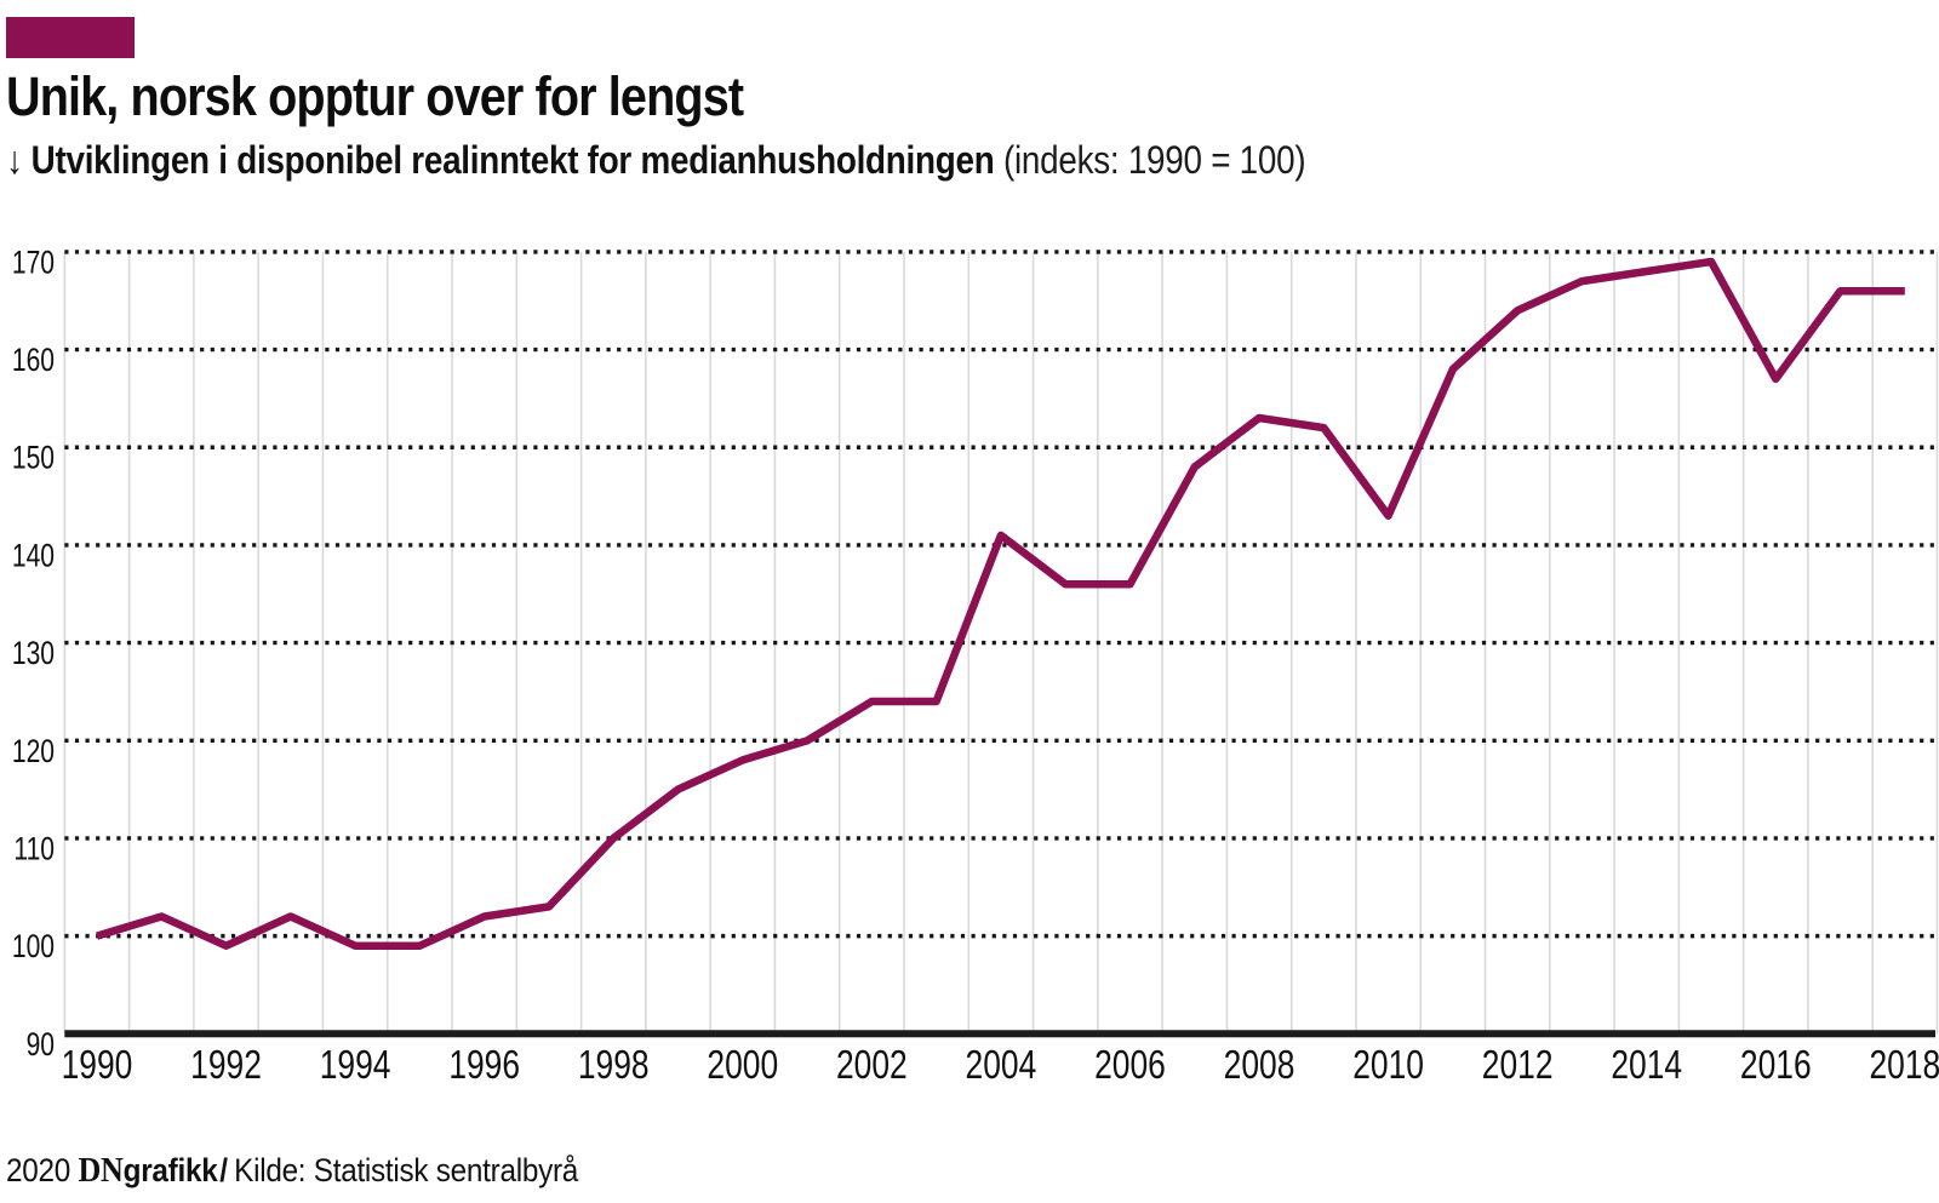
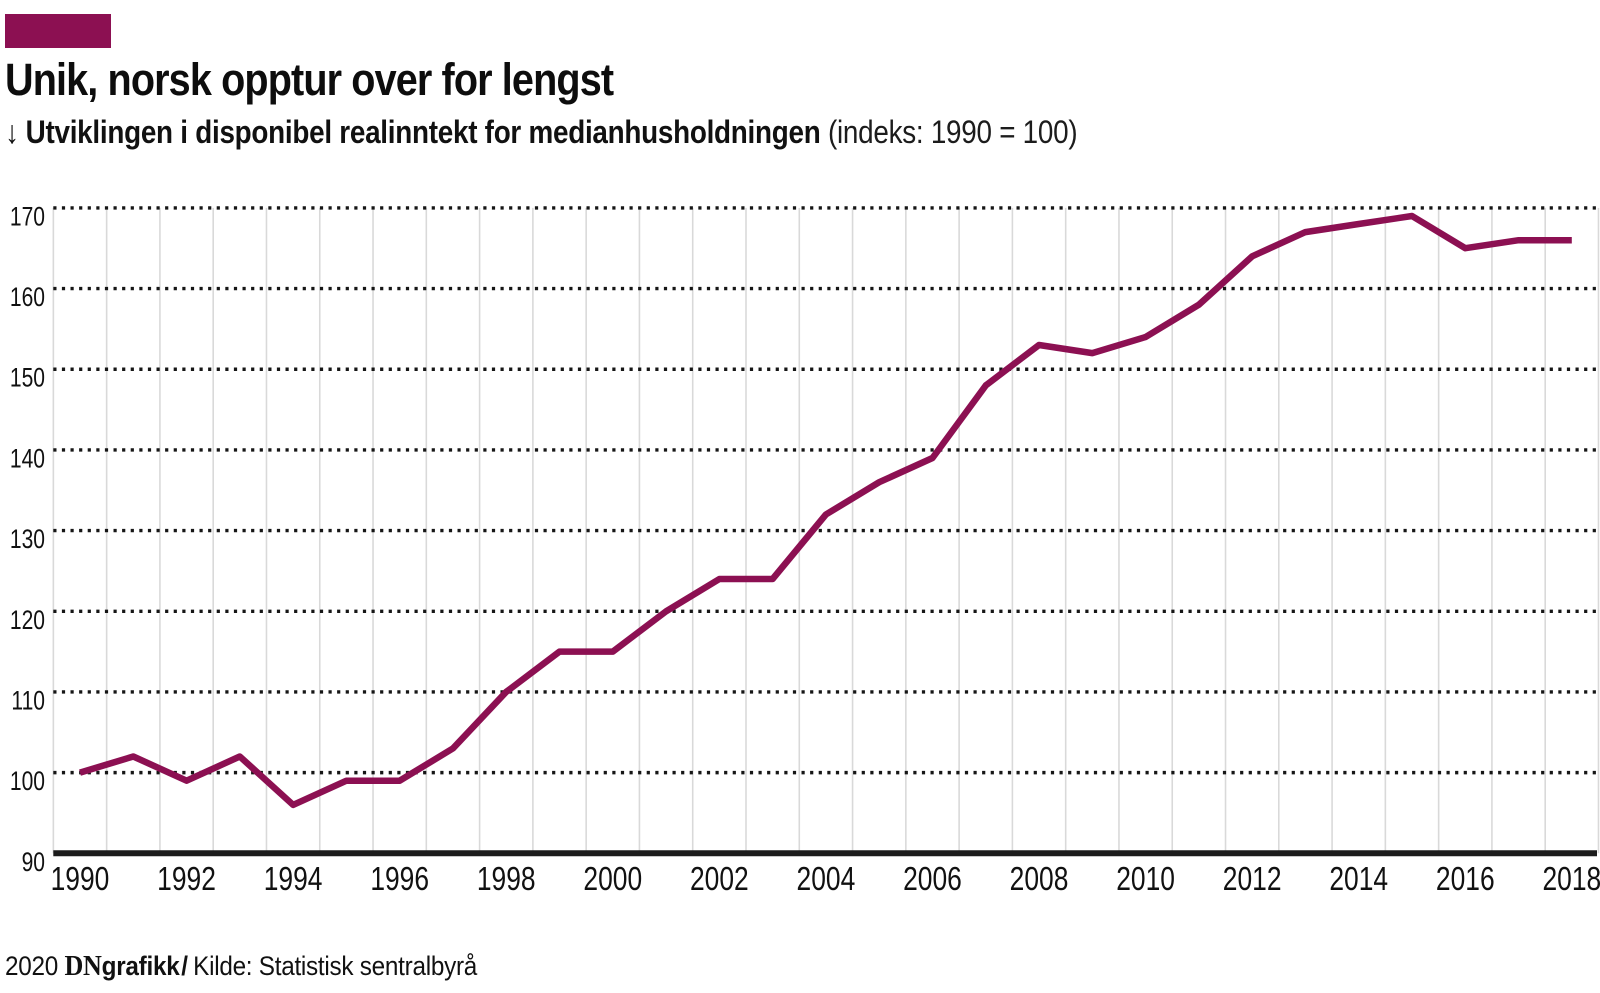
1994: 99 -> 96
1996: 102 -> 99
2000: 118 -> 115
2004: 141 -> 132
2006: 136 -> 139
2010: 143 -> 154
2016: 157 -> 165
